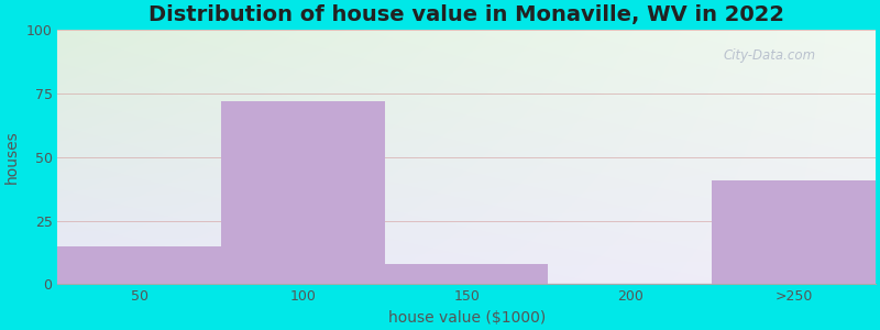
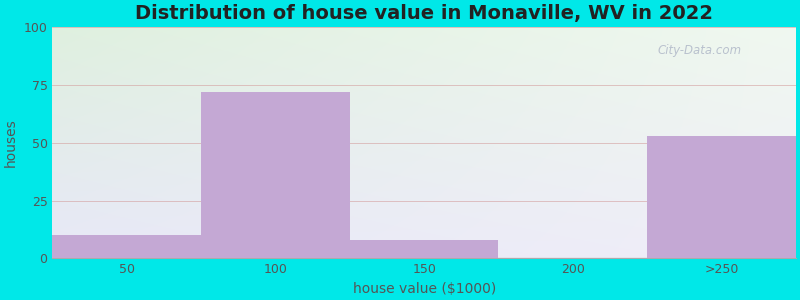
50: 15 -> 10
>250: 41 -> 53
